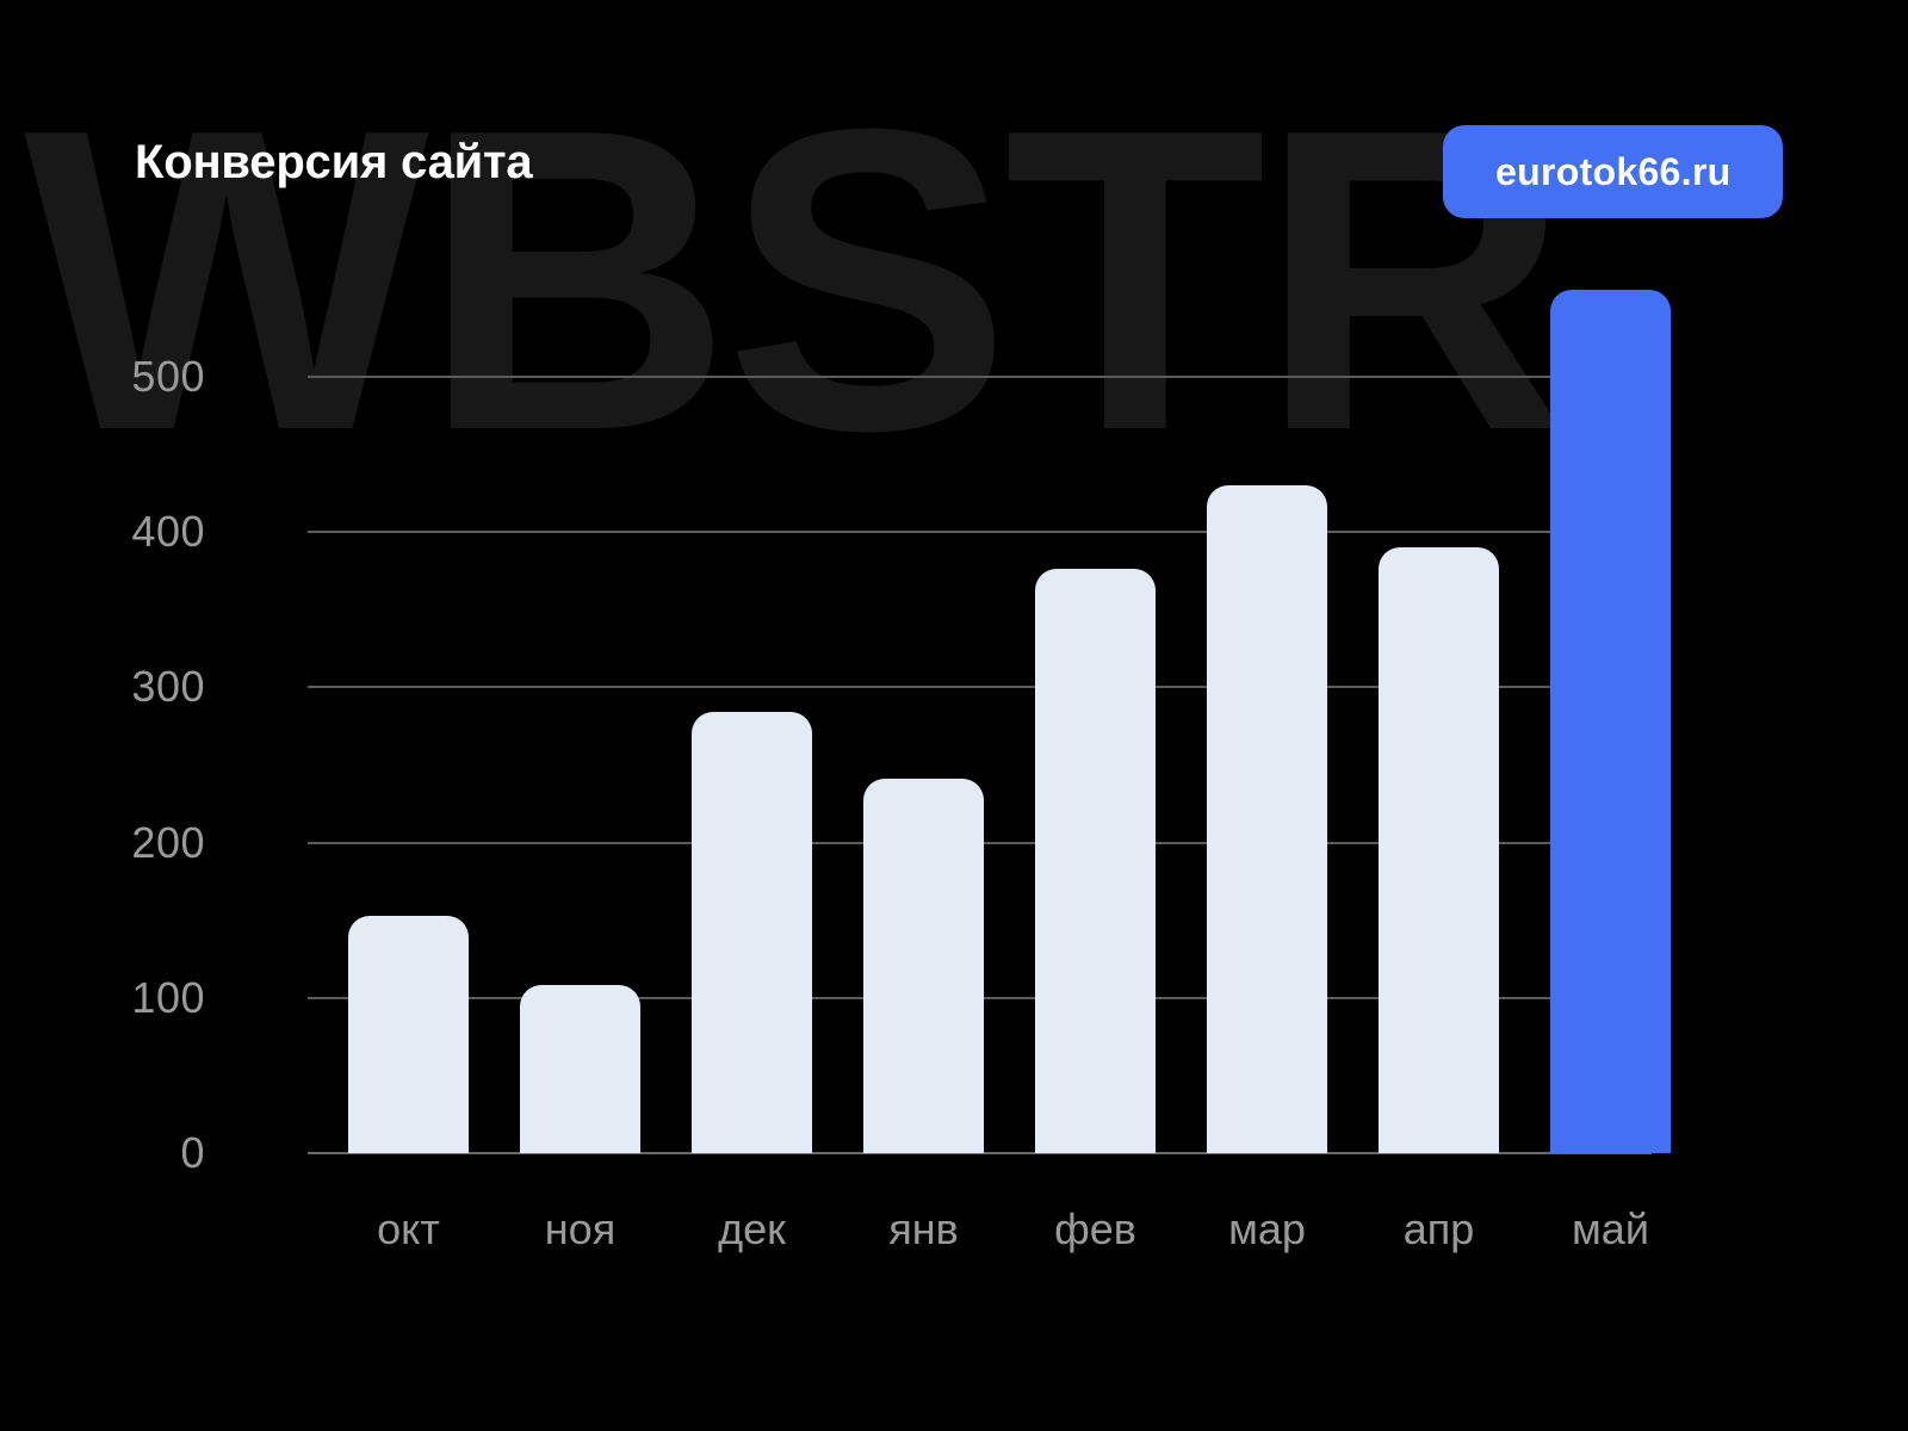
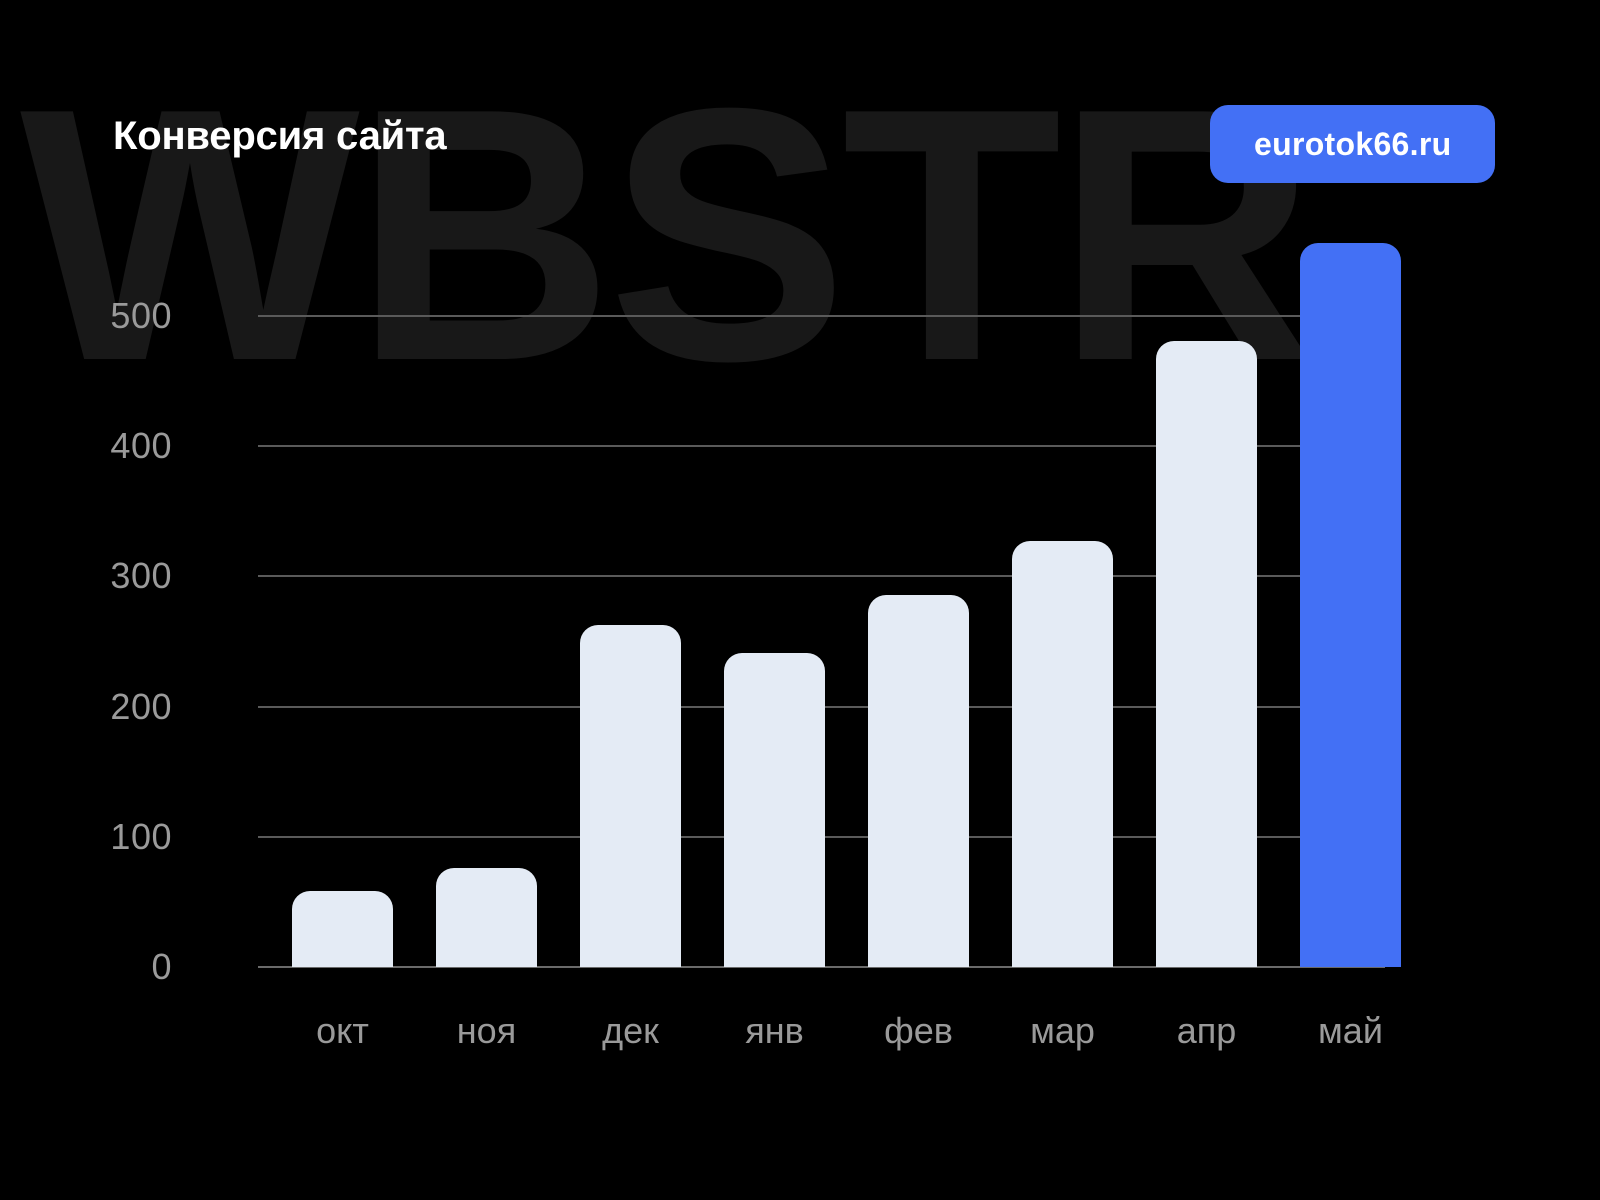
окт: 153 -> 58
ноя: 108 -> 76
дек: 284 -> 263
фев: 376 -> 286
мар: 430 -> 327
апр: 390 -> 481
